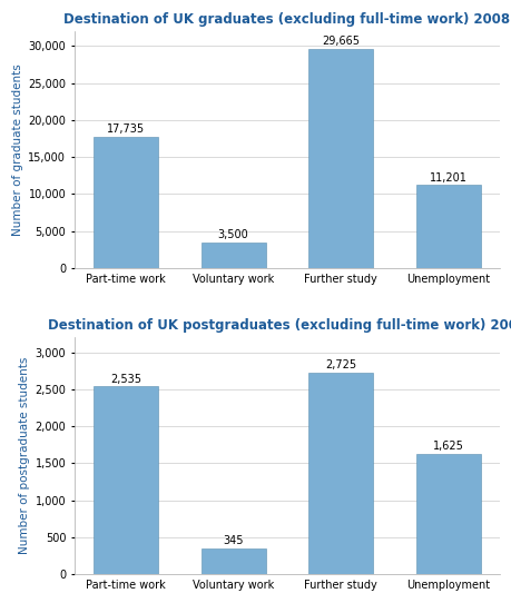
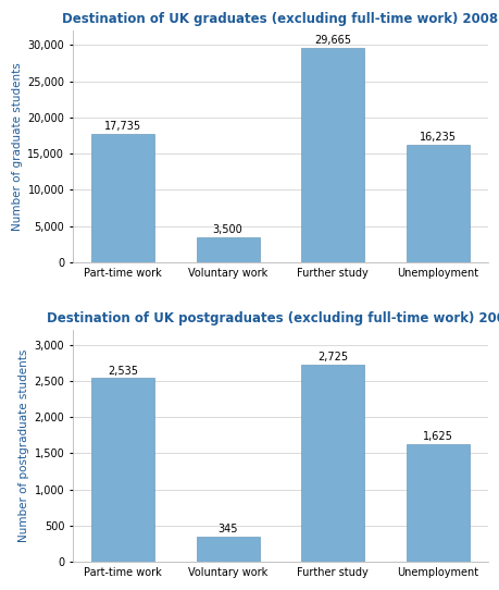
Destination of UK graduates (excluding full-time work) 2008/Unemployment: 11,201 -> 16,235
